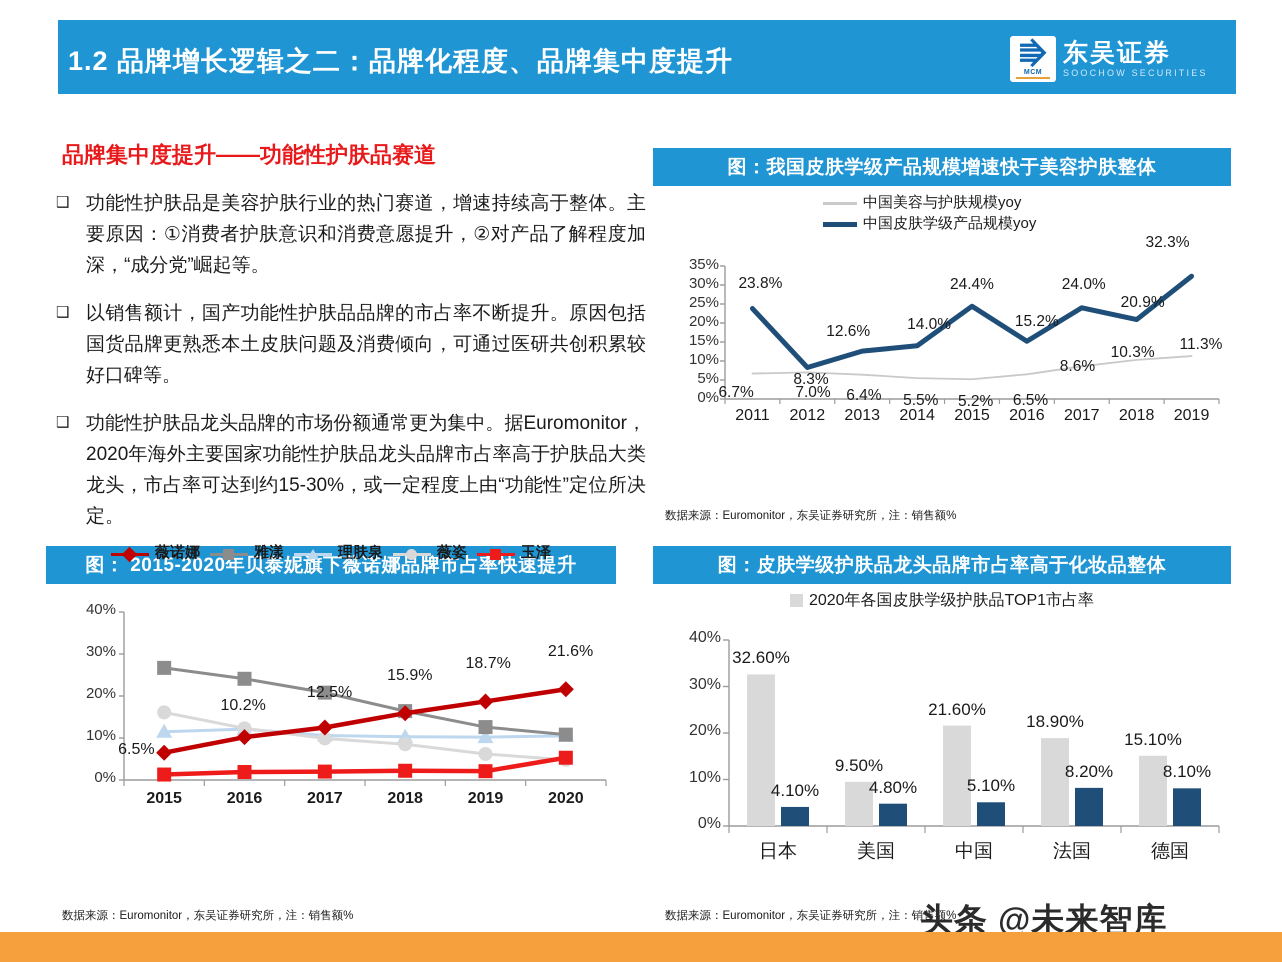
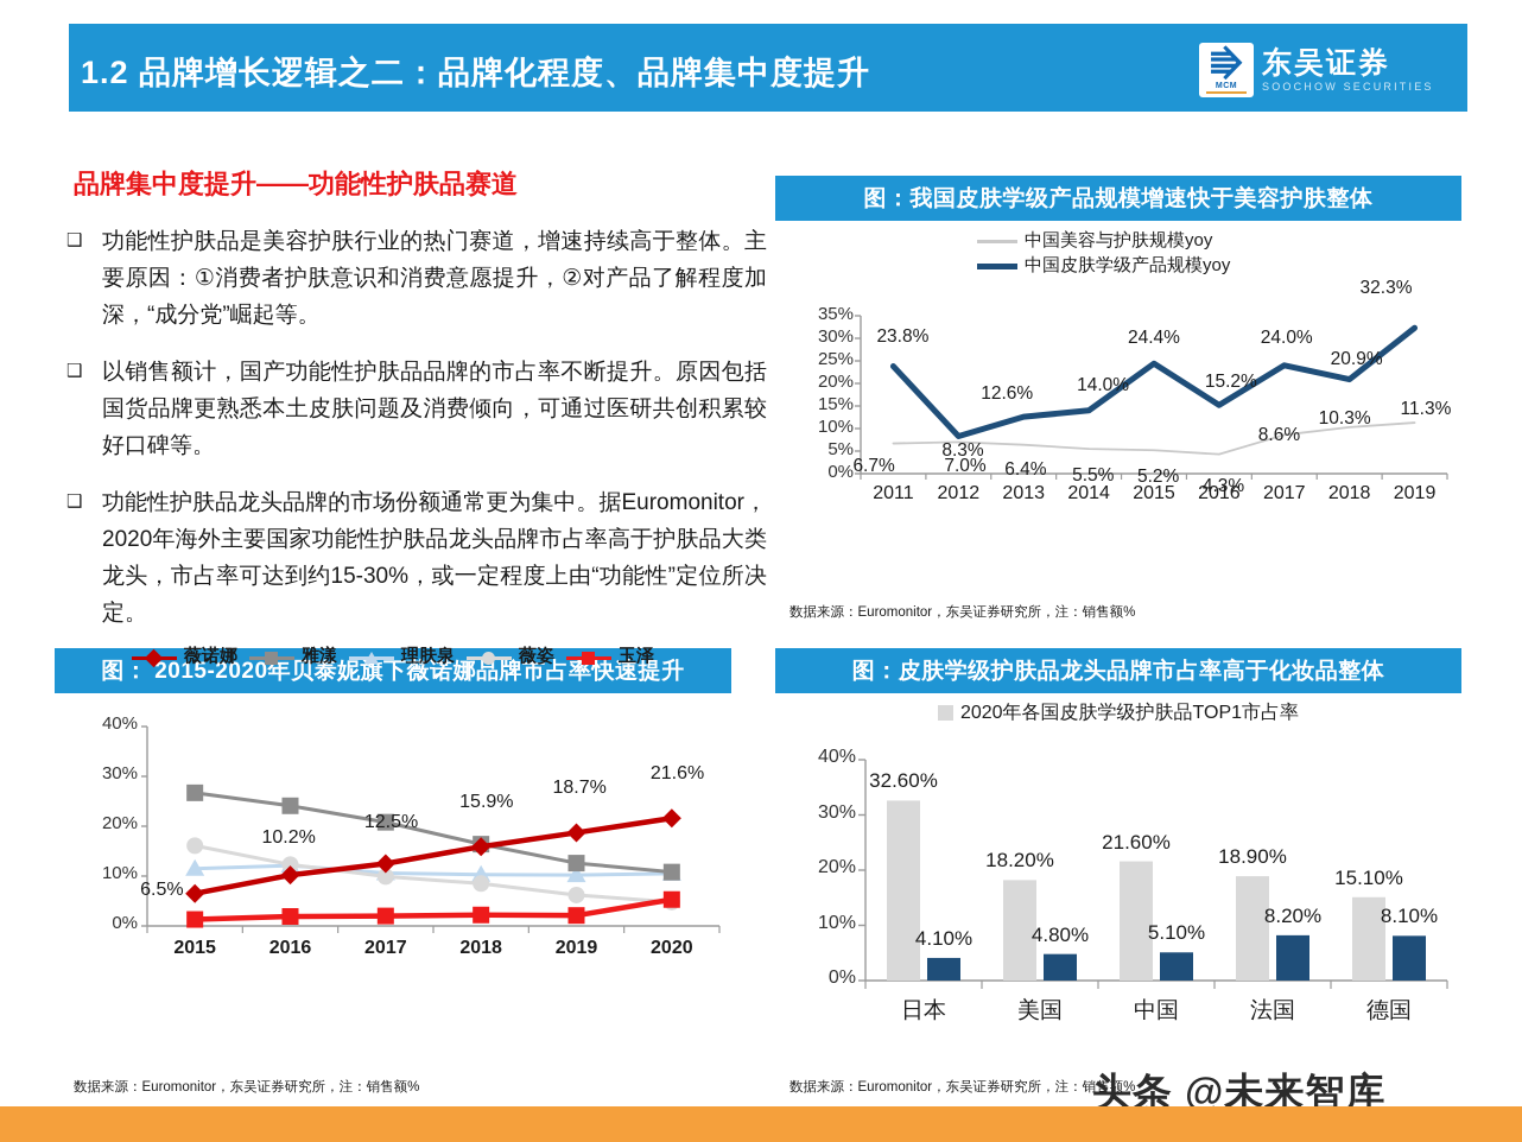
图：我国皮肤学级产品规模增速快于美容护肤整体/中国美容与护肤规模yoy/2016: 6.5% -> 4.3%
图：皮肤学级护肤品龙头品牌市占率高于化妆品整体/2020年各国皮肤学级护肤品TOP1市占率/美国: 9.50% -> 18.20%
